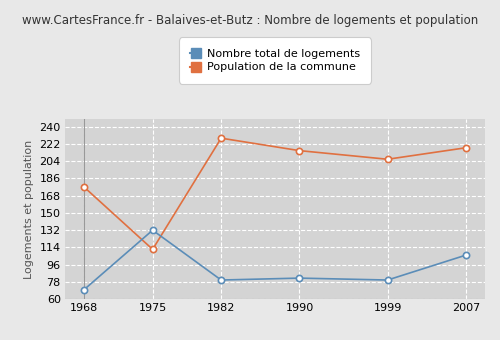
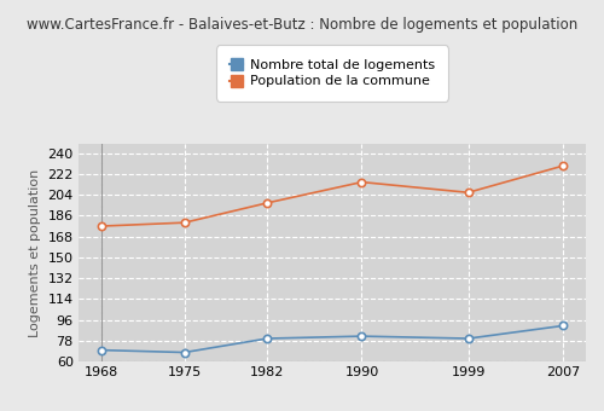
Nombre total de logements/1975: 132 -> 68
Population de la commune/1975: 112 -> 180
Population de la commune/1982: 228 -> 197
Nombre total de logements/2007: 106 -> 91
Population de la commune/2007: 218 -> 229
